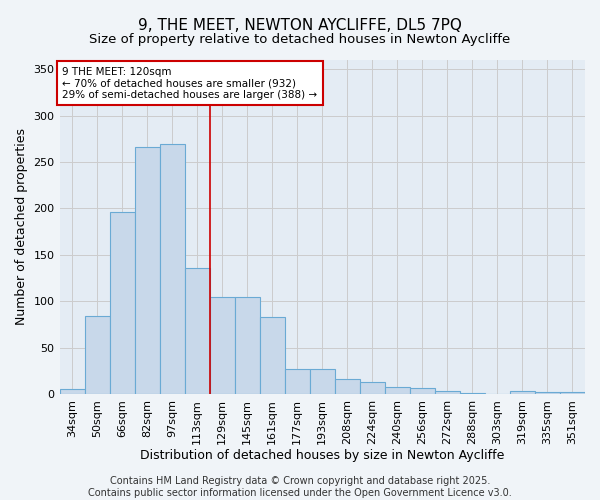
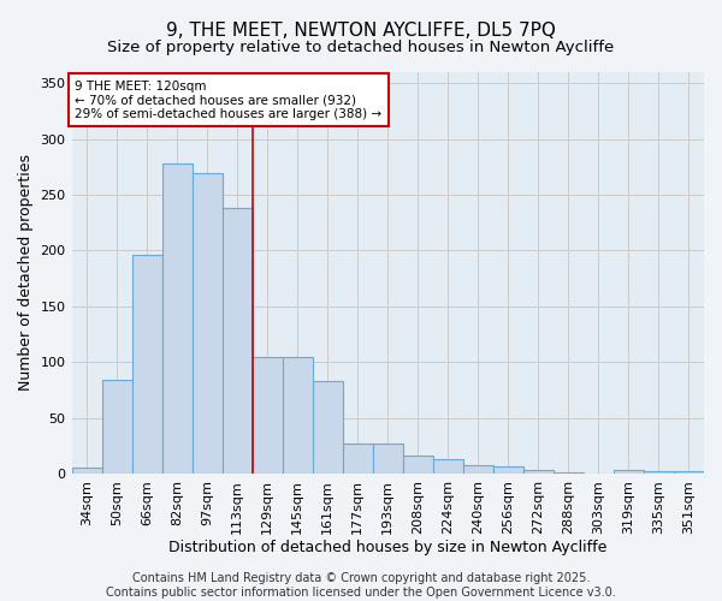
82sqm: 266 -> 278
113sqm: 136 -> 238
